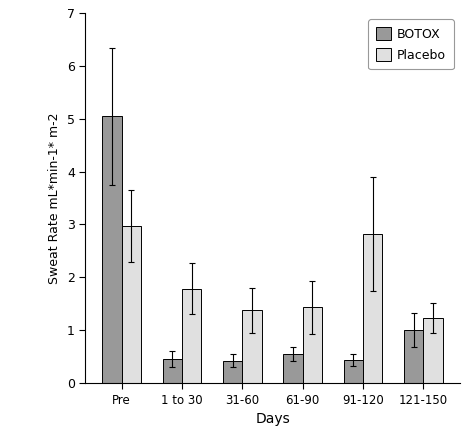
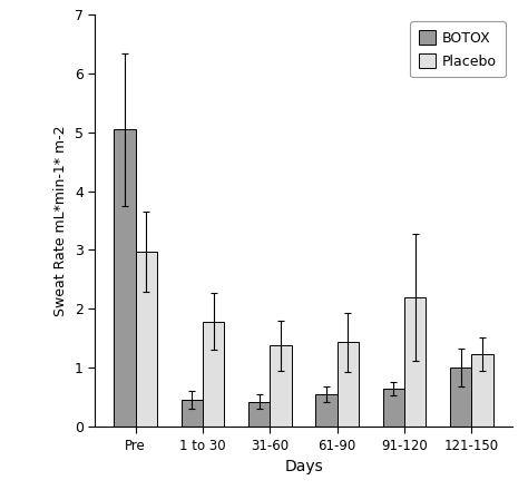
BOTOX/91-120: 0.43 -> 0.64
Placebo/91-120: 2.82 -> 2.20
